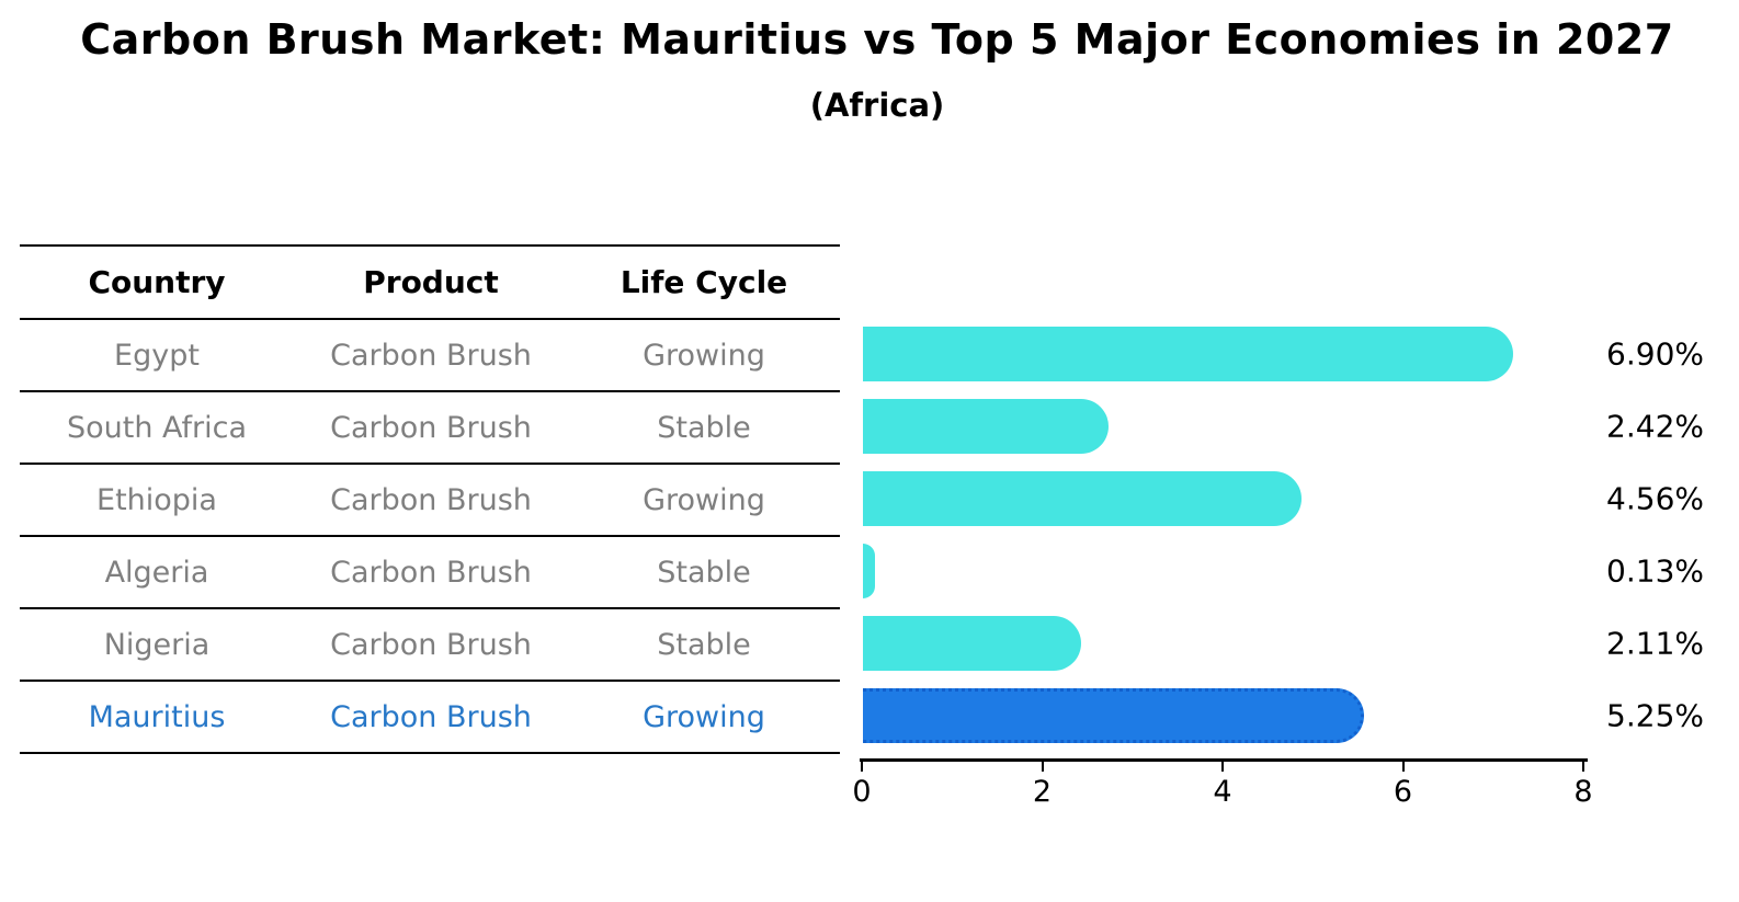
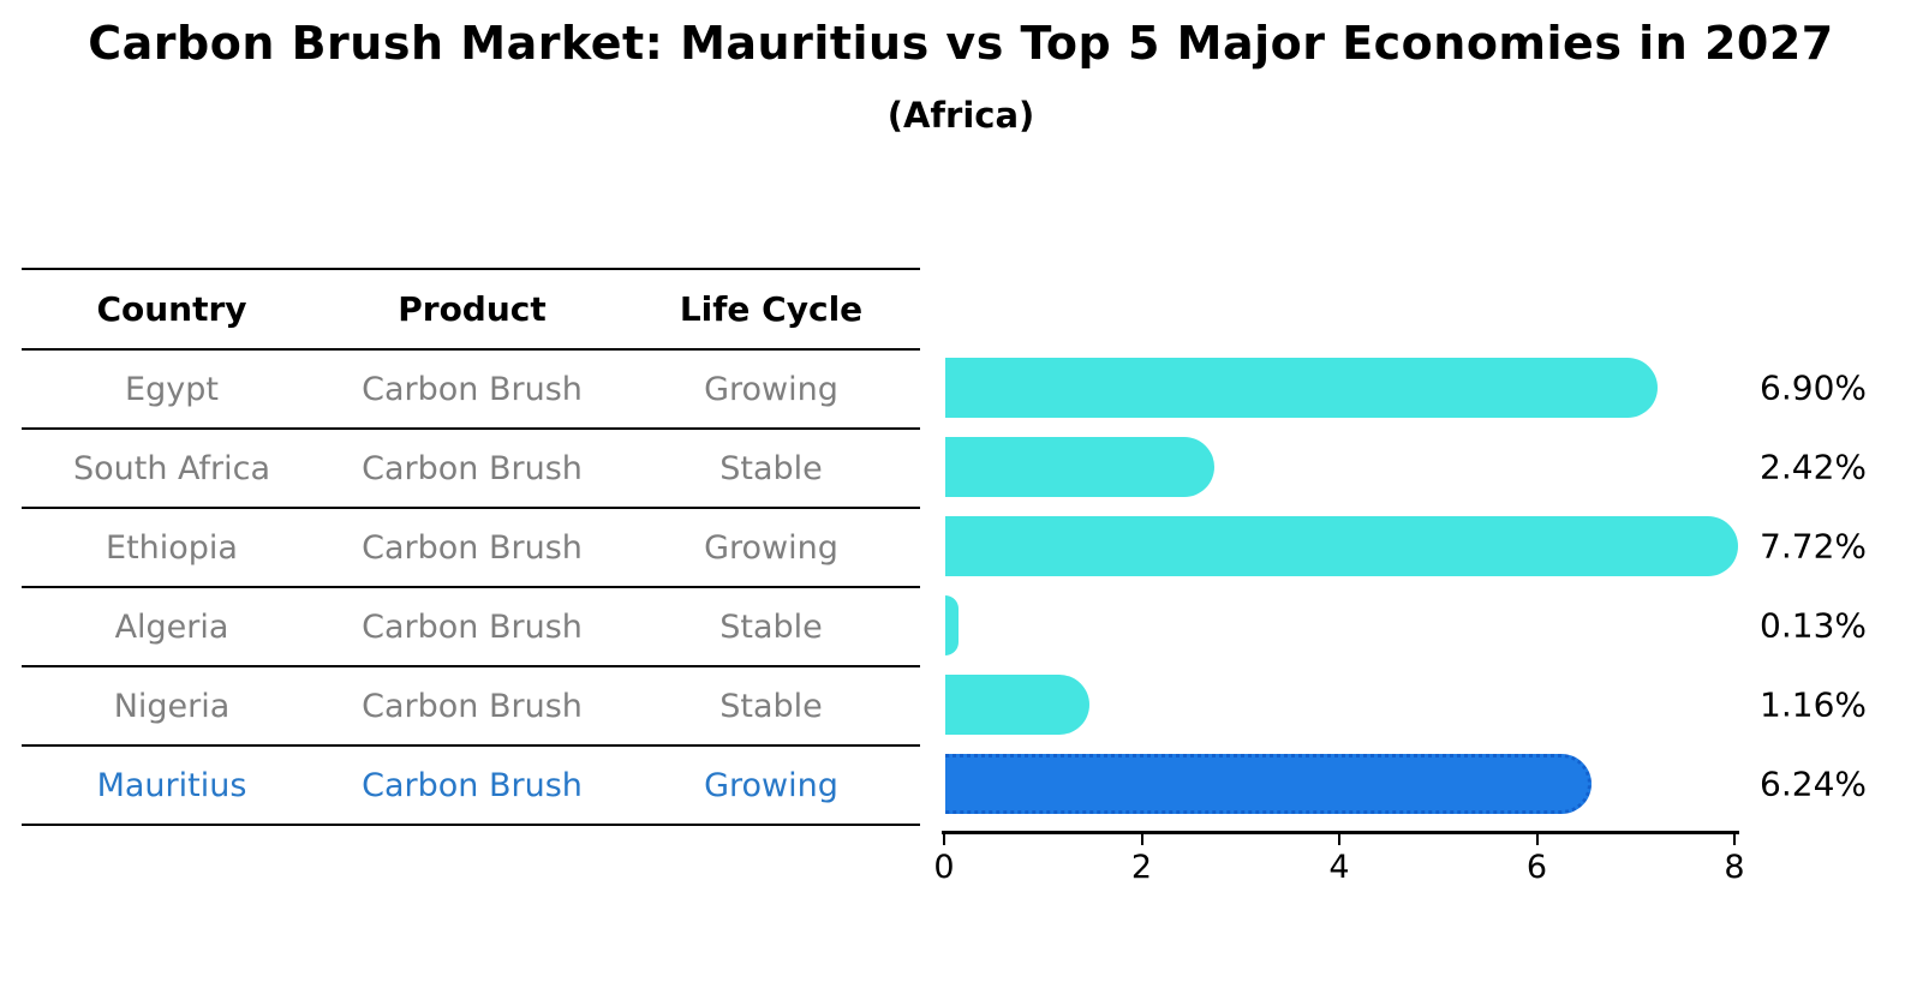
Ethiopia: 4.56% -> 7.72%
Nigeria: 2.11% -> 1.16%
Mauritius: 5.25% -> 6.24%
